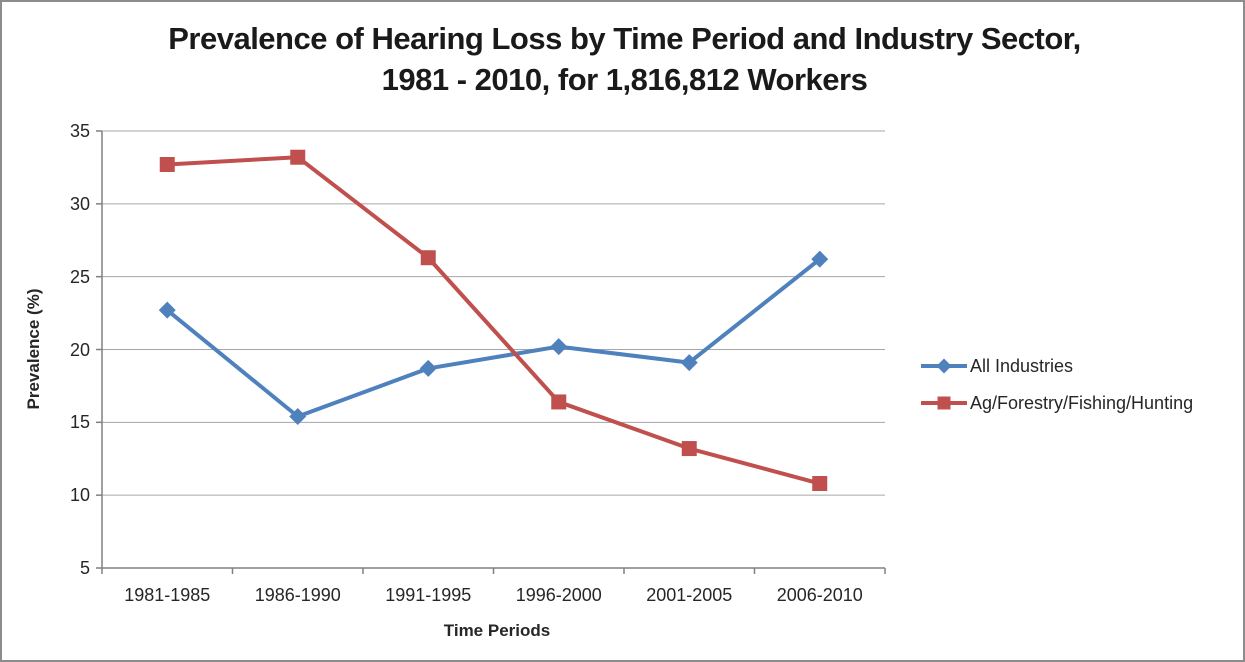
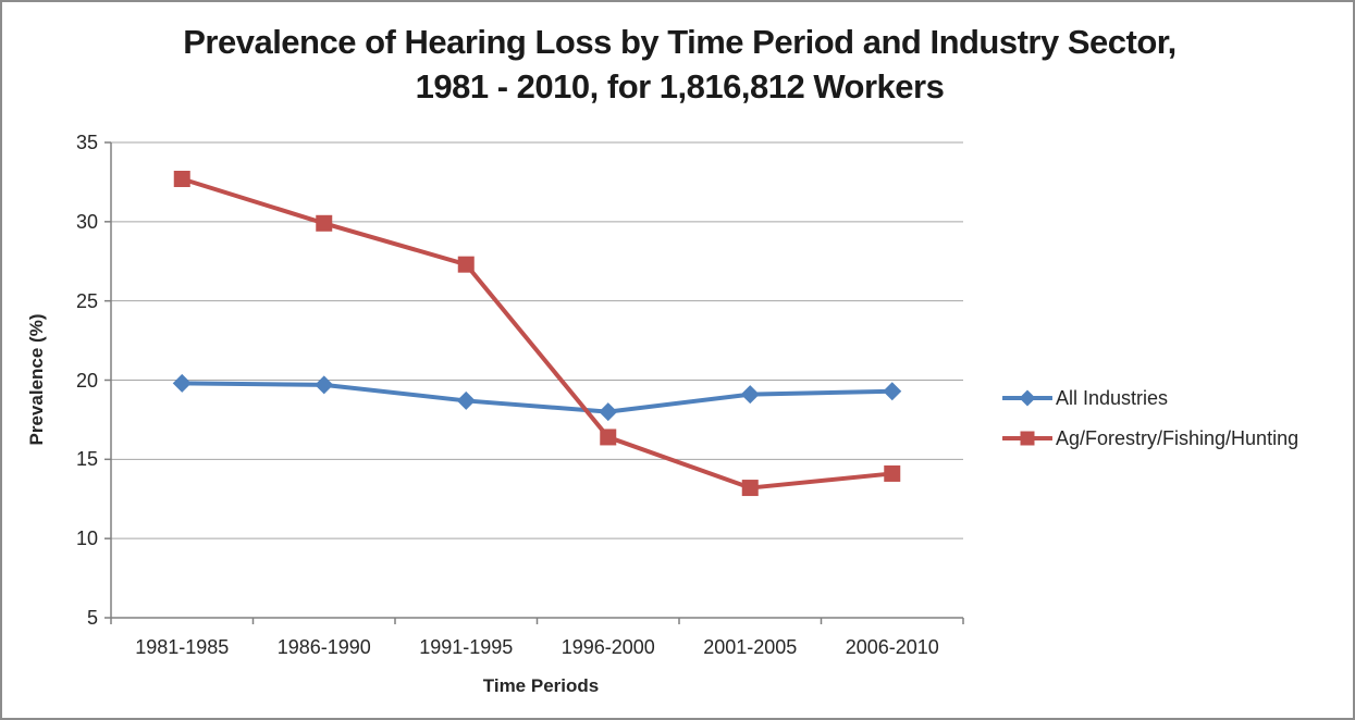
All Industries/1981-1985: 22.7 -> 19.8
All Industries/1986-1990: 15.4 -> 19.7
Ag/Forestry/Fishing/Hunting/1986-1990: 33.2 -> 29.9
Ag/Forestry/Fishing/Hunting/1991-1995: 26.3 -> 27.3
All Industries/1996-2000: 20.2 -> 18.0
All Industries/2006-2010: 26.2 -> 19.3
Ag/Forestry/Fishing/Hunting/2006-2010: 10.8 -> 14.1
